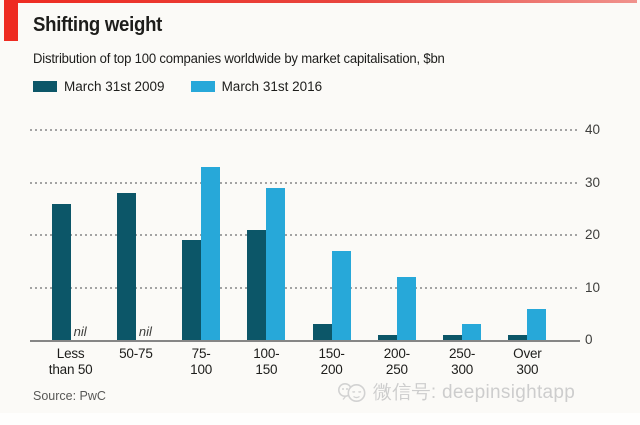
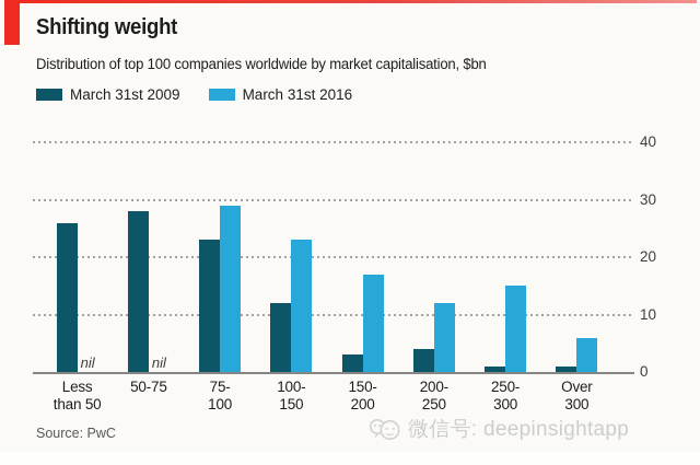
March 31st 2009/75-100: 19 -> 23
March 31st 2016/75-100: 33 -> 29
March 31st 2009/100-150: 21 -> 12
March 31st 2016/100-150: 29 -> 23
March 31st 2009/200-250: 1 -> 4
March 31st 2016/250-300: 3 -> 15
